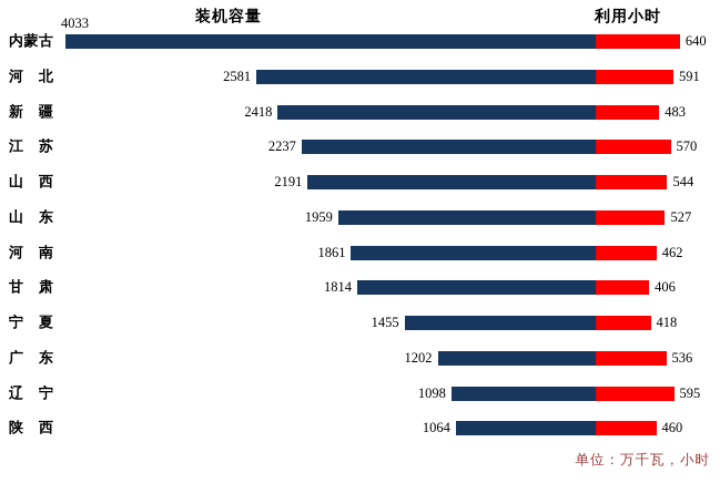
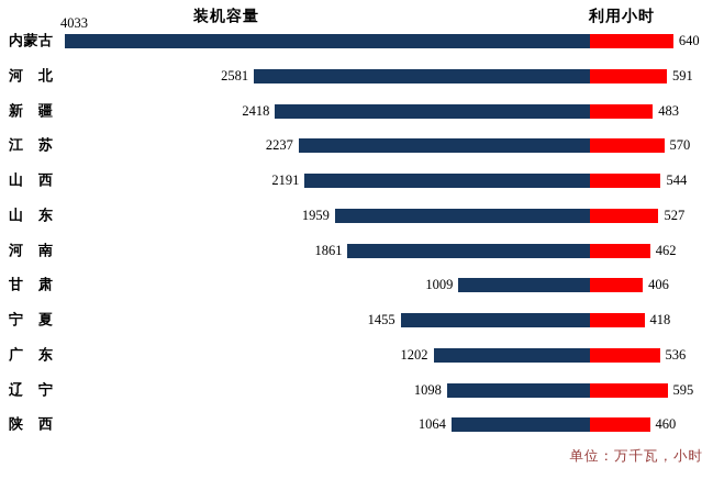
装机容量/甘 肃: 1814 -> 1009
